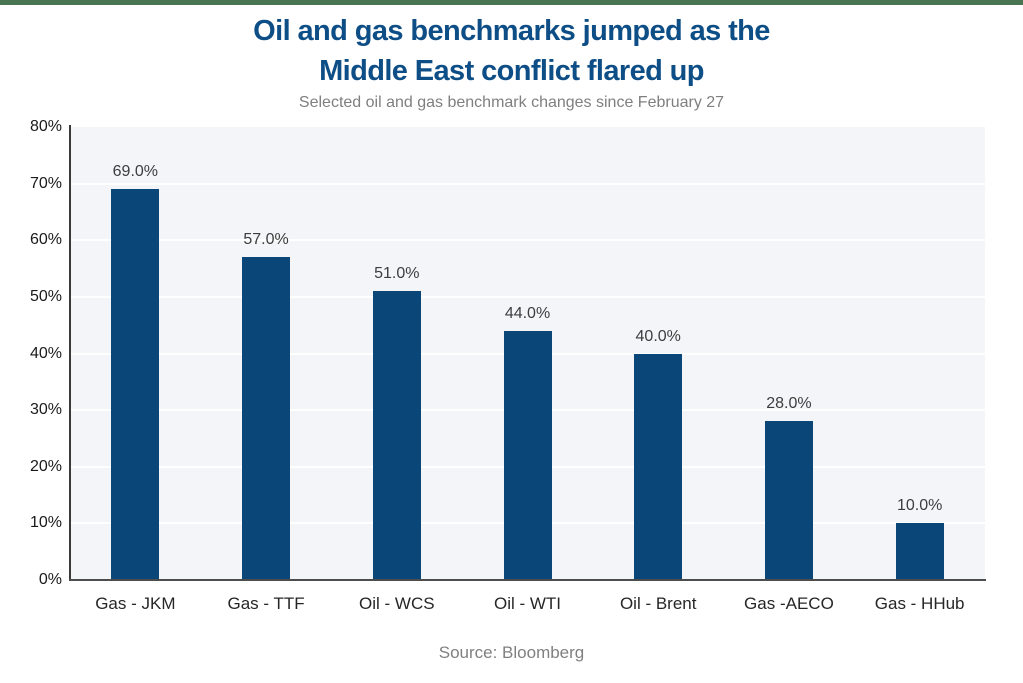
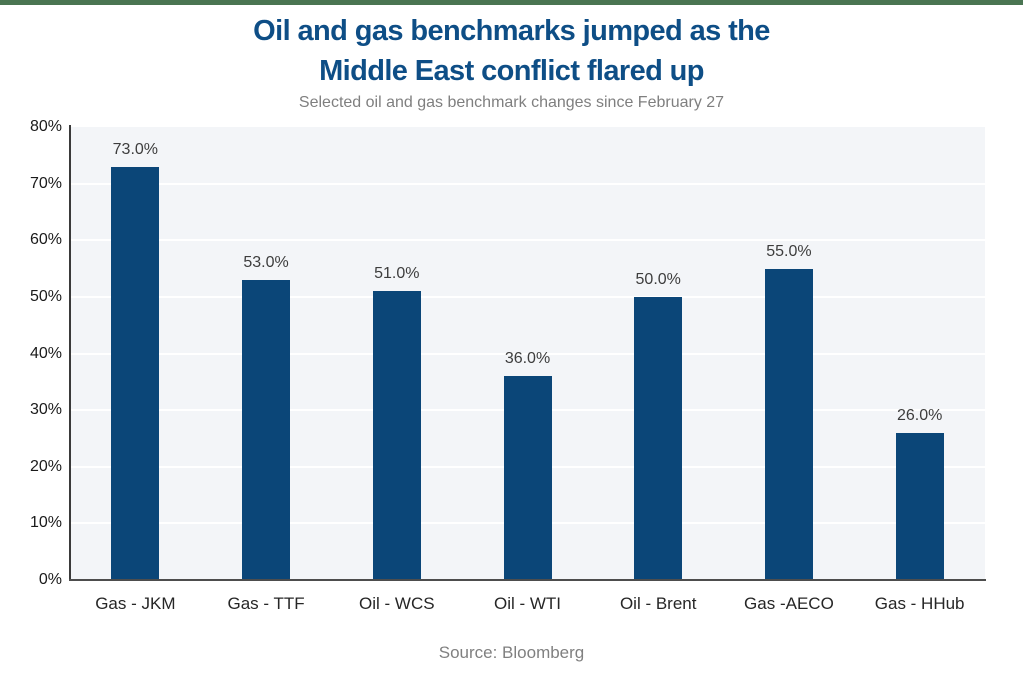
Gas - JKM: 69.0% -> 73.0%
Gas - TTF: 57.0% -> 53.0%
Oil - WTI: 44.0% -> 36.0%
Oil - Brent: 40.0% -> 50.0%
Gas -AECO: 28.0% -> 55.0%
Gas - HHub: 10.0% -> 26.0%
